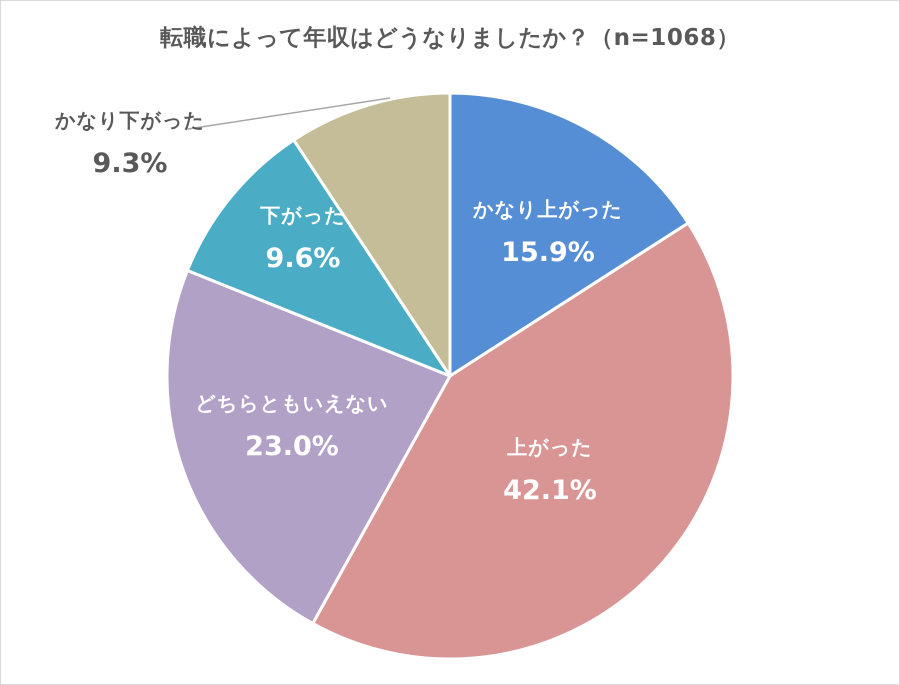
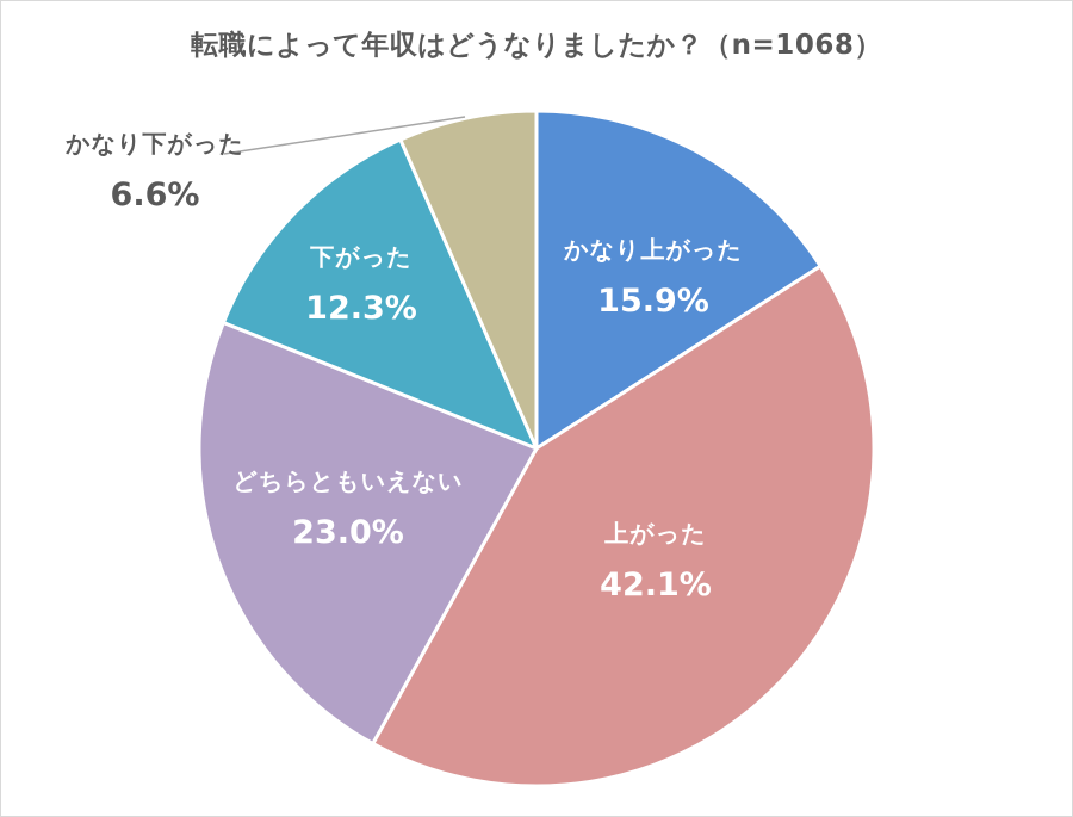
下がった: 9.6% -> 12.3%
かなり下がった: 9.3% -> 6.6%
